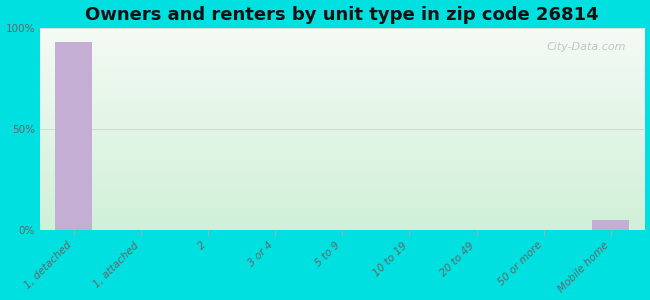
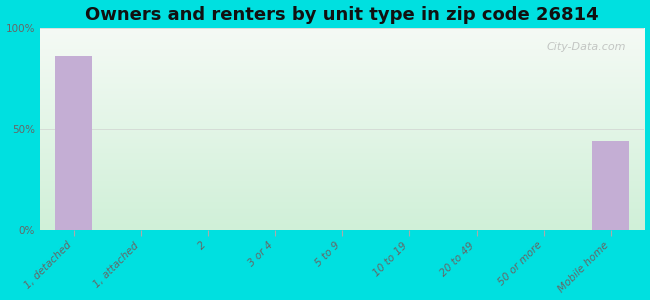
1, detached: 93% -> 86%
Mobile home: 5% -> 44%
